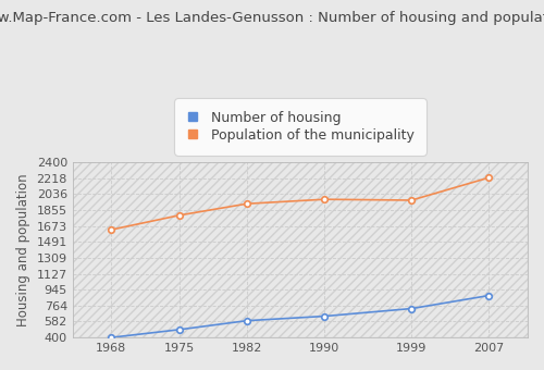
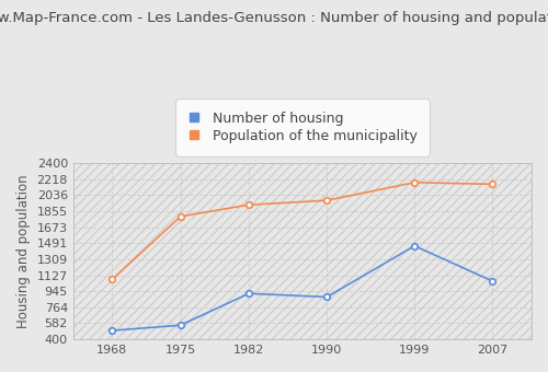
Number of housing/1968: 400 -> 500
Population of the municipality/1968: 1630 -> 1080
Number of housing/1975: 490 -> 560
Number of housing/1982: 590 -> 920
Number of housing/1990: 640 -> 880
Number of housing/1999: 730 -> 1460
Population of the municipality/1999: 1970 -> 2180
Number of housing/2007: 880 -> 1060
Population of the municipality/2007: 2220 -> 2160
